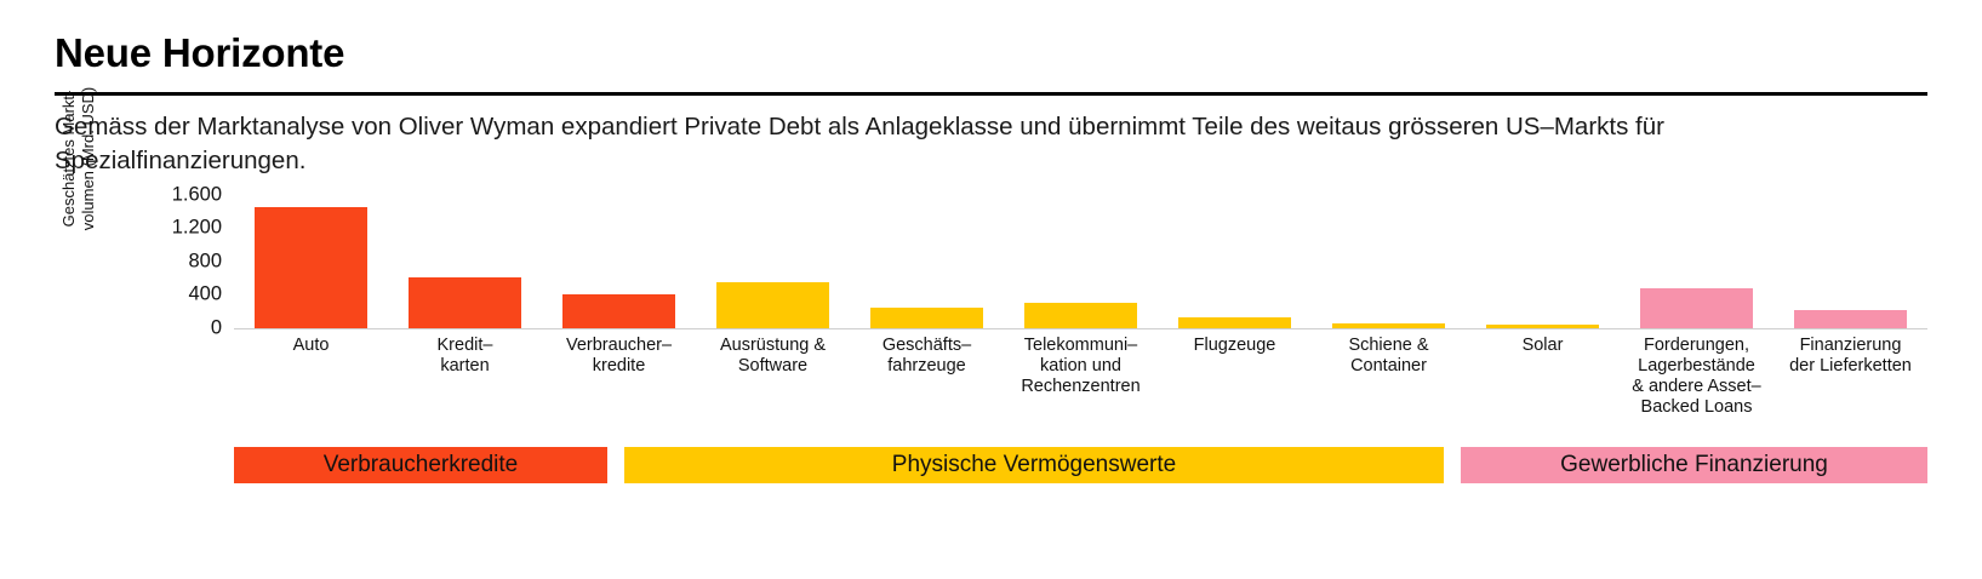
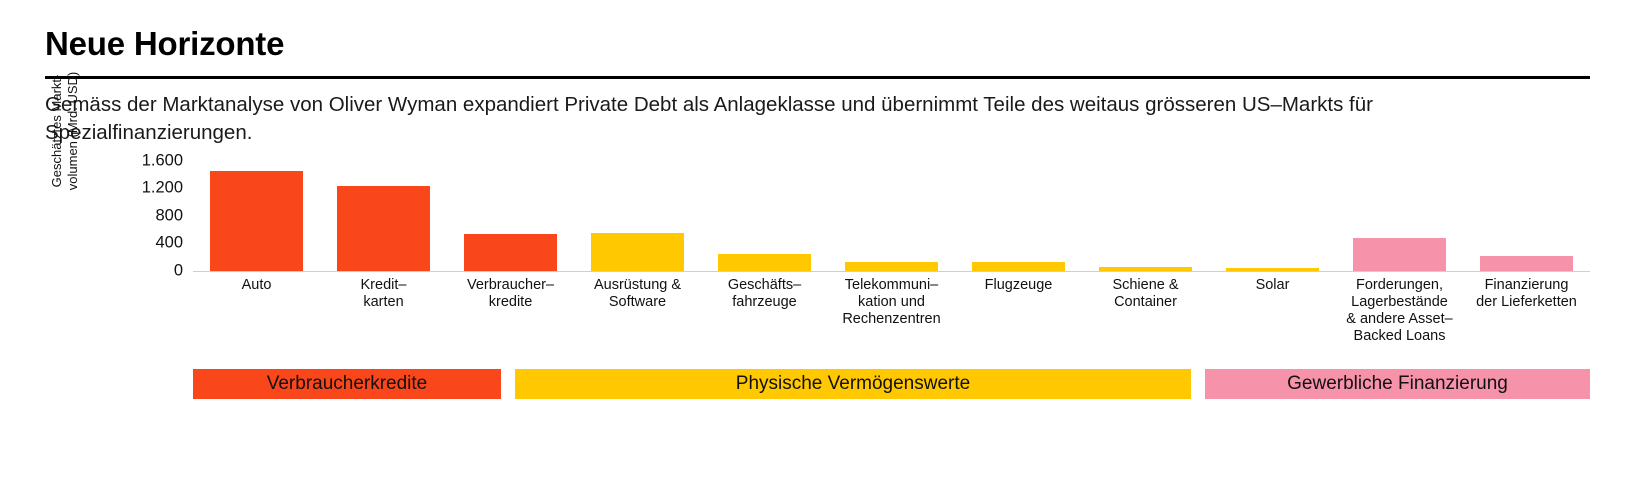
Kredit– karten: 600 -> 1200
Verbraucher– kredite: 400 -> 500
Telekommuni– kation und Rechenzentren: 300 -> 100
